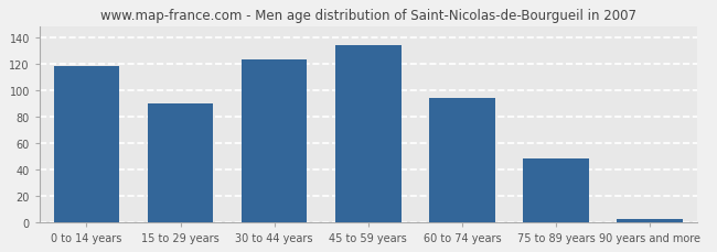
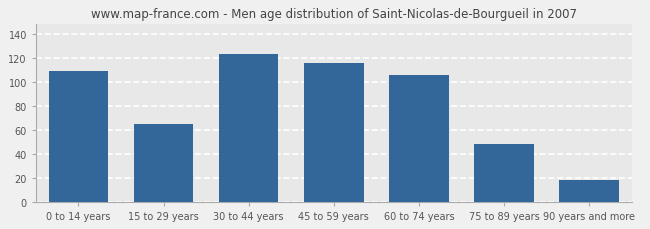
0 to 14 years: 118 -> 109
15 to 29 years: 90 -> 65
45 to 59 years: 134 -> 116
60 to 74 years: 94 -> 106
90 years and more: 2 -> 18
